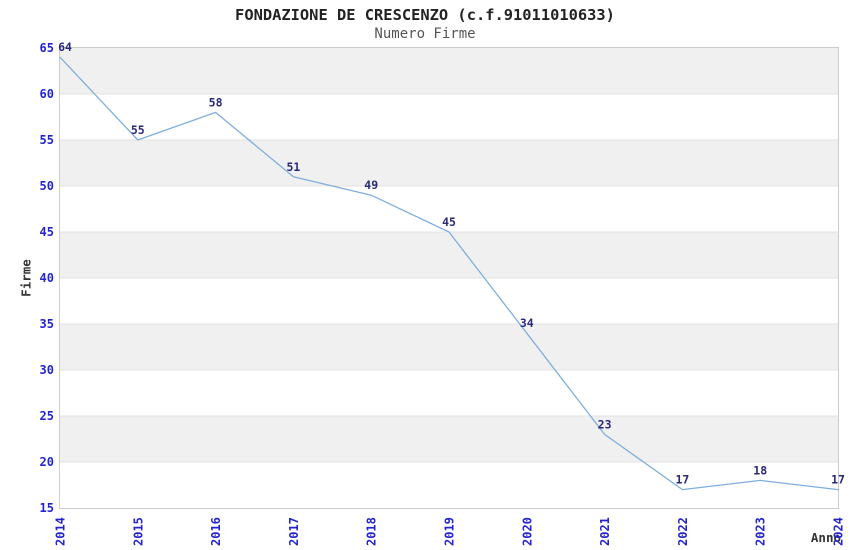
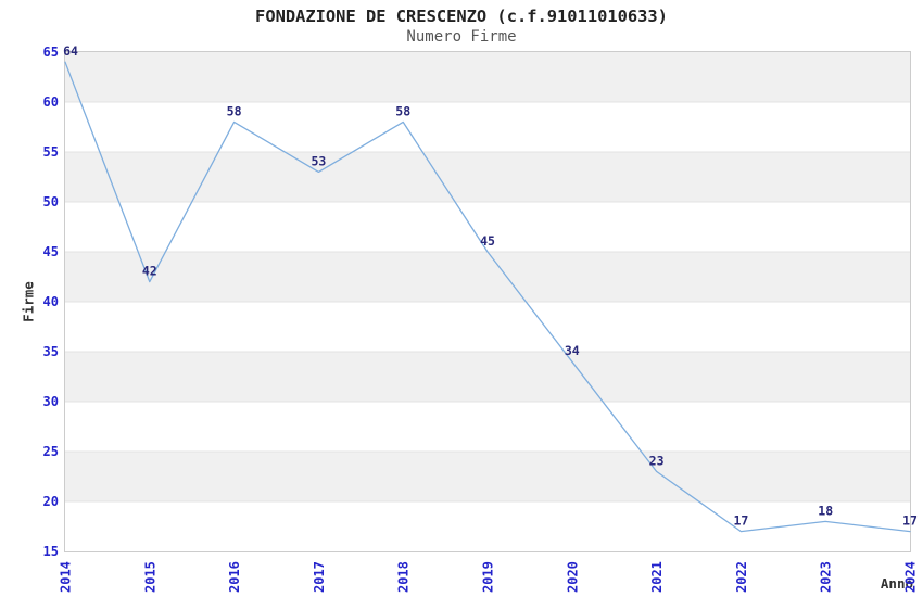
2015: 55 -> 42
2017: 51 -> 53
2018: 49 -> 58
